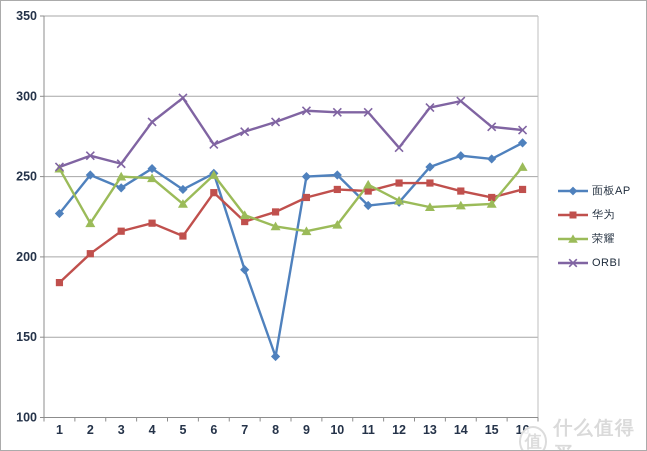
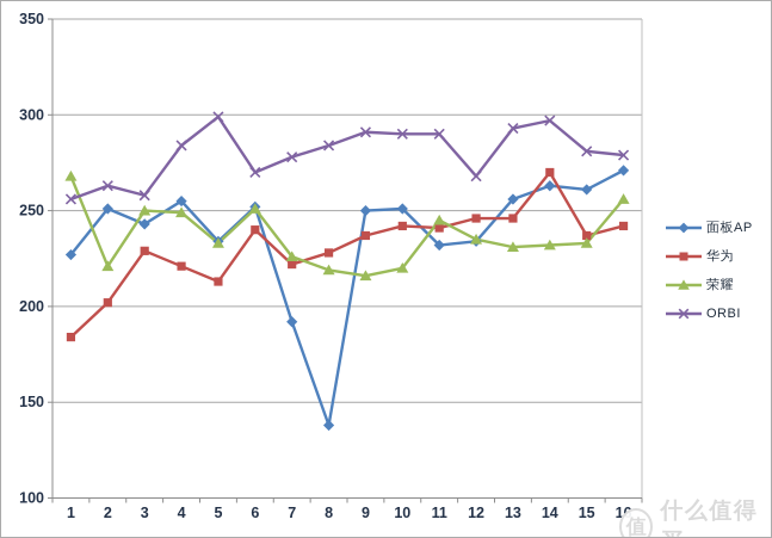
荣耀/1: 255 -> 268
华为/3: 216 -> 229
面板AP/5: 242 -> 234
华为/14: 241 -> 270
